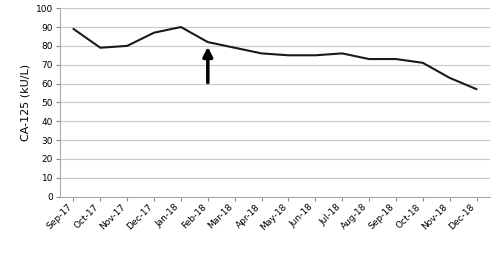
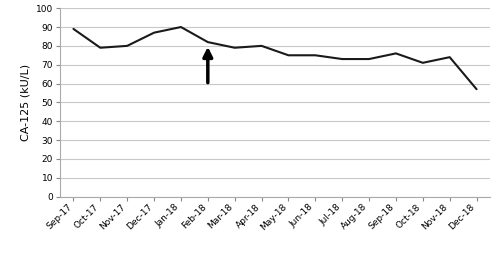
Apr-18: 76 -> 80
Jul-18: 76 -> 73
Sep-18: 73 -> 76
Nov-18: 63 -> 74
